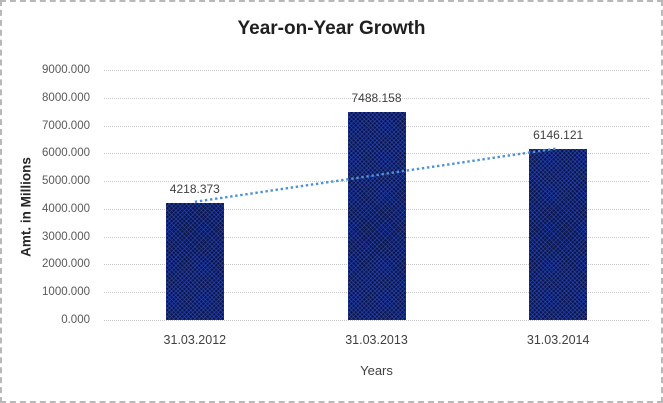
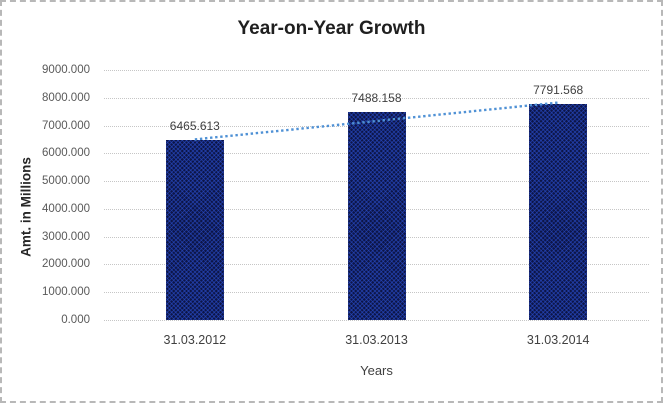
31.03.2012: 4218.373 -> 6465.613
31.03.2014: 6146.121 -> 7791.568
